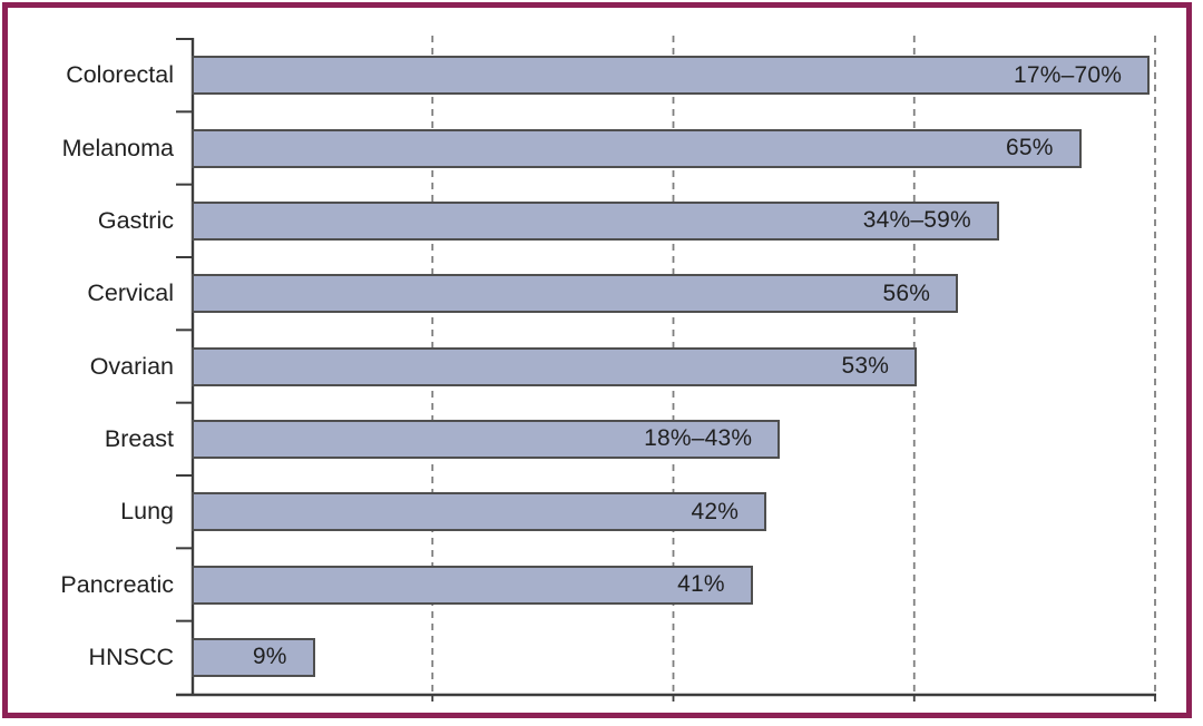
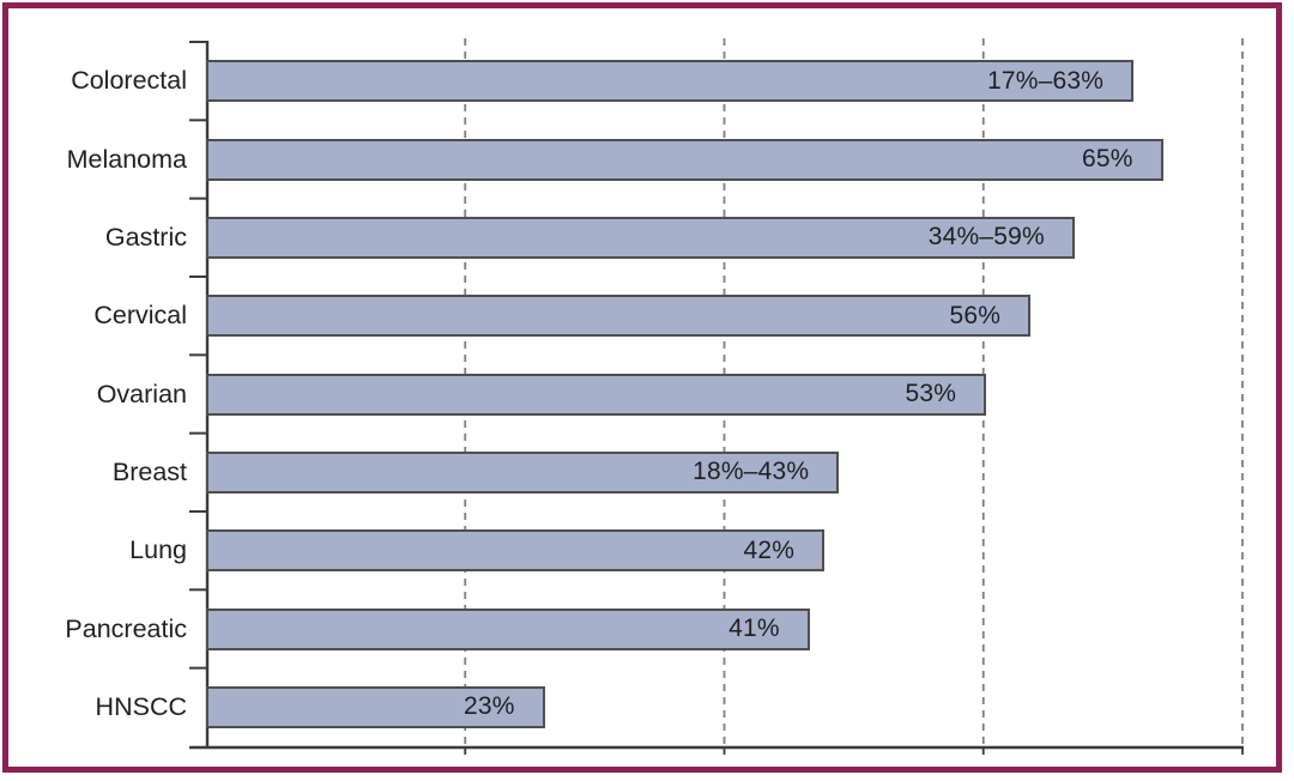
Colorectal: 70 -> 63
HNSCC: 9% -> 23%
